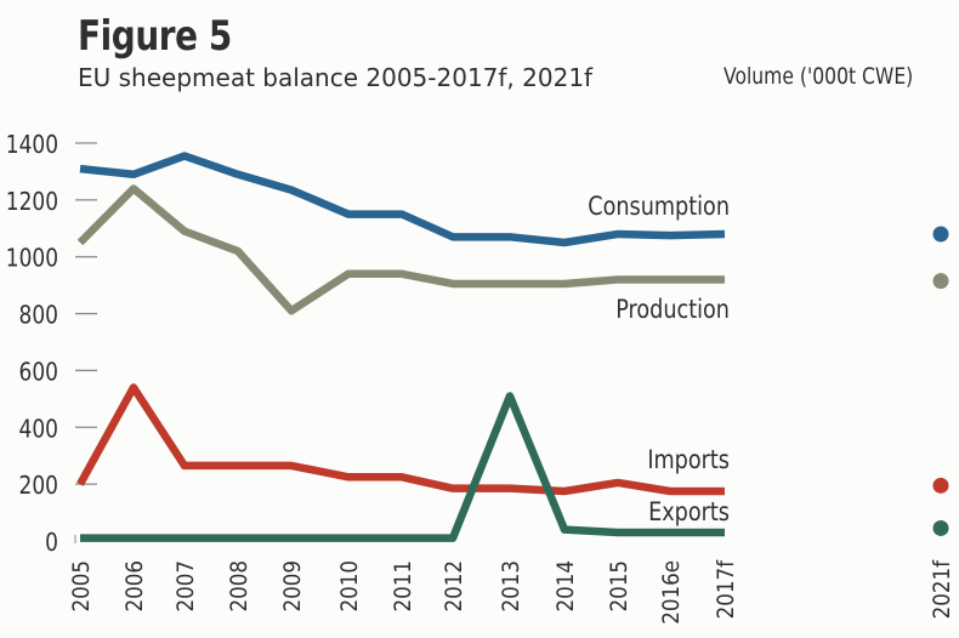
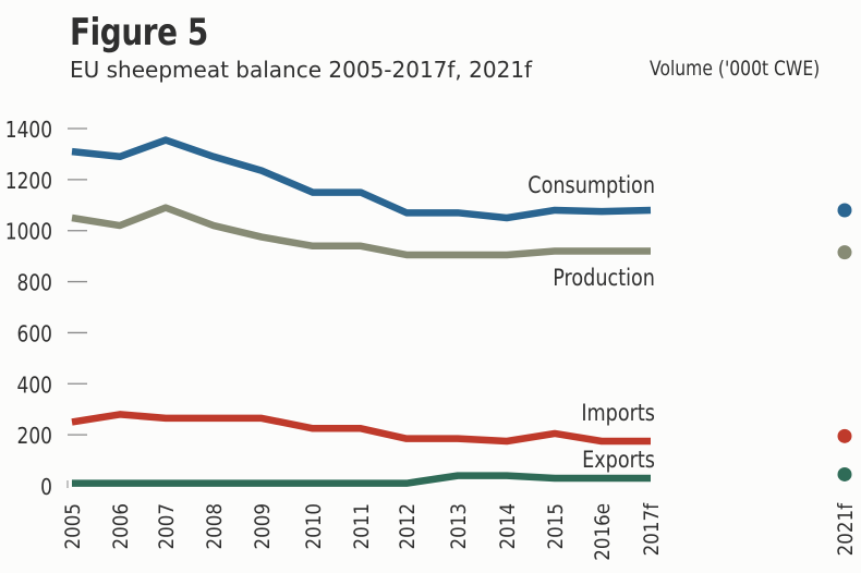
Imports/2005: 200 -> 250
Production/2006: 1240 -> 1020
Imports/2006: 540 -> 280
Production/2009: 810 -> 980
Exports/2013: 510 -> 40
